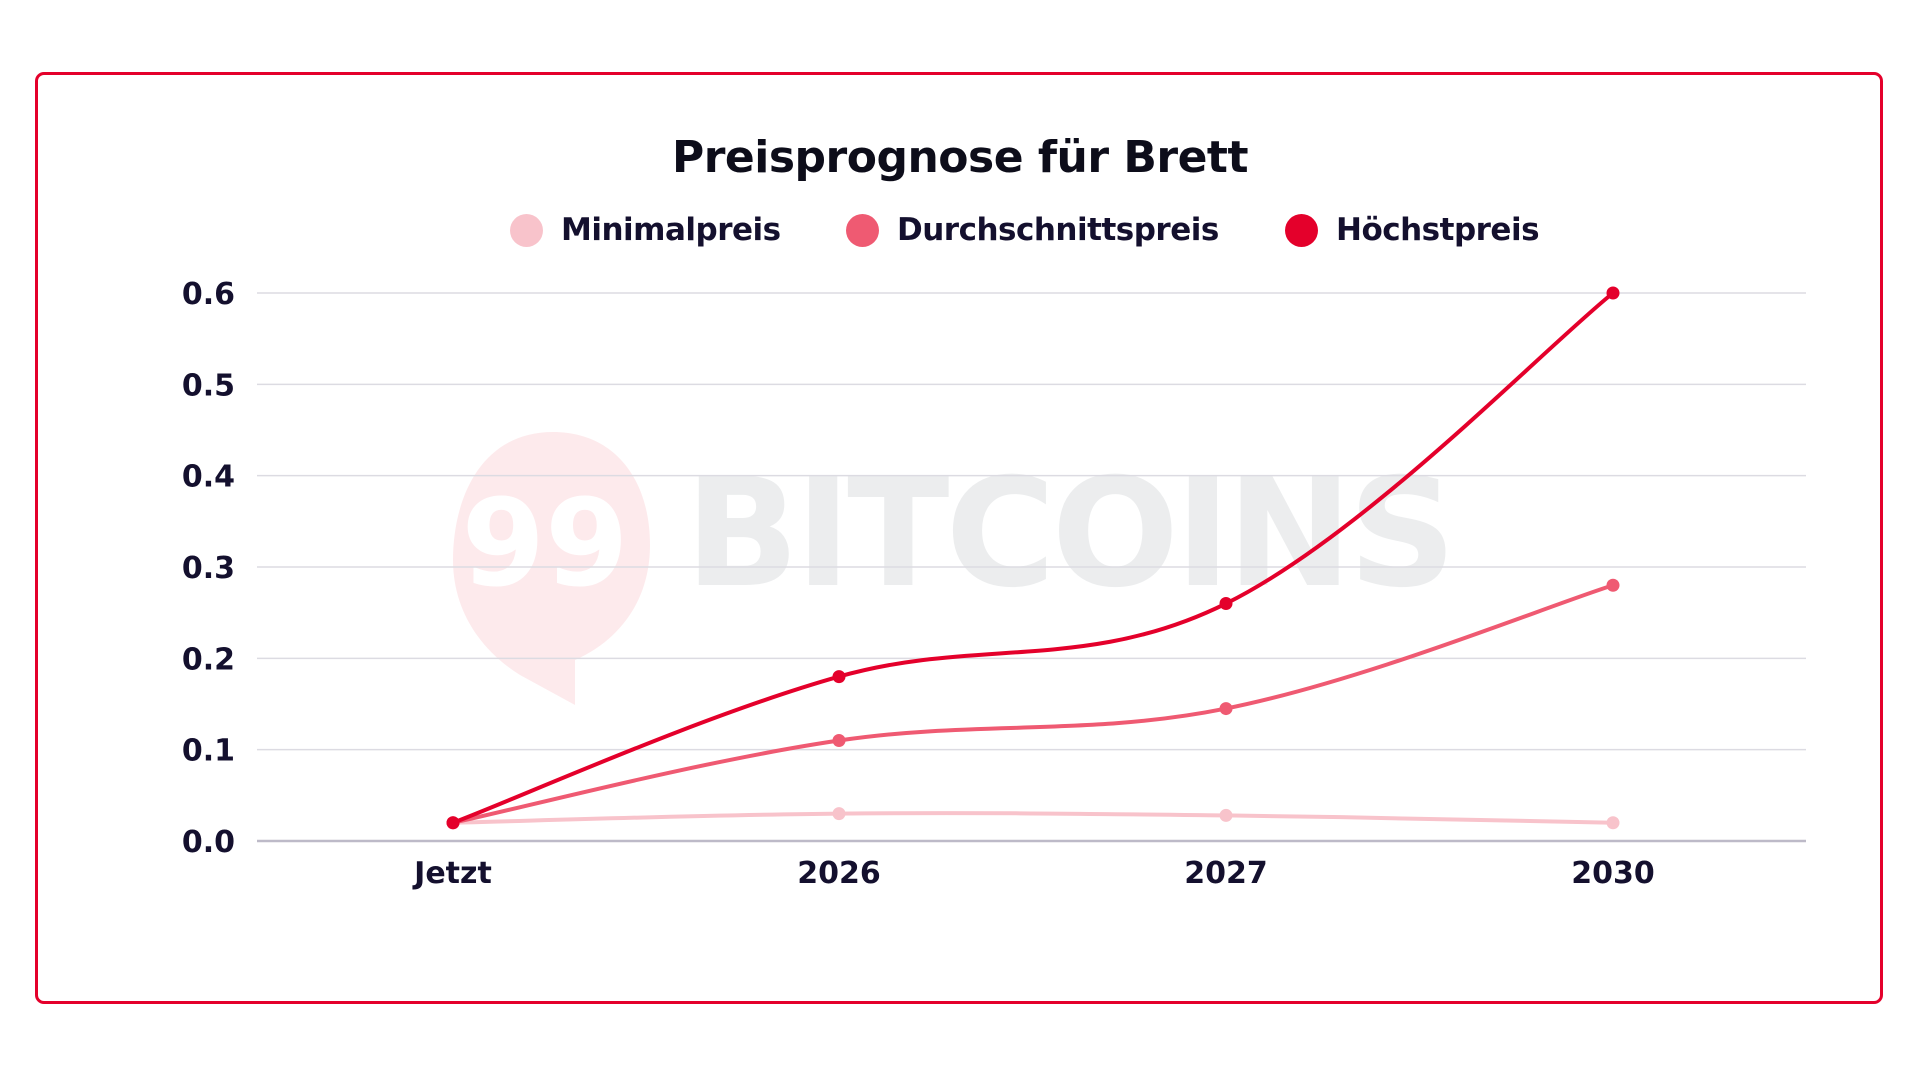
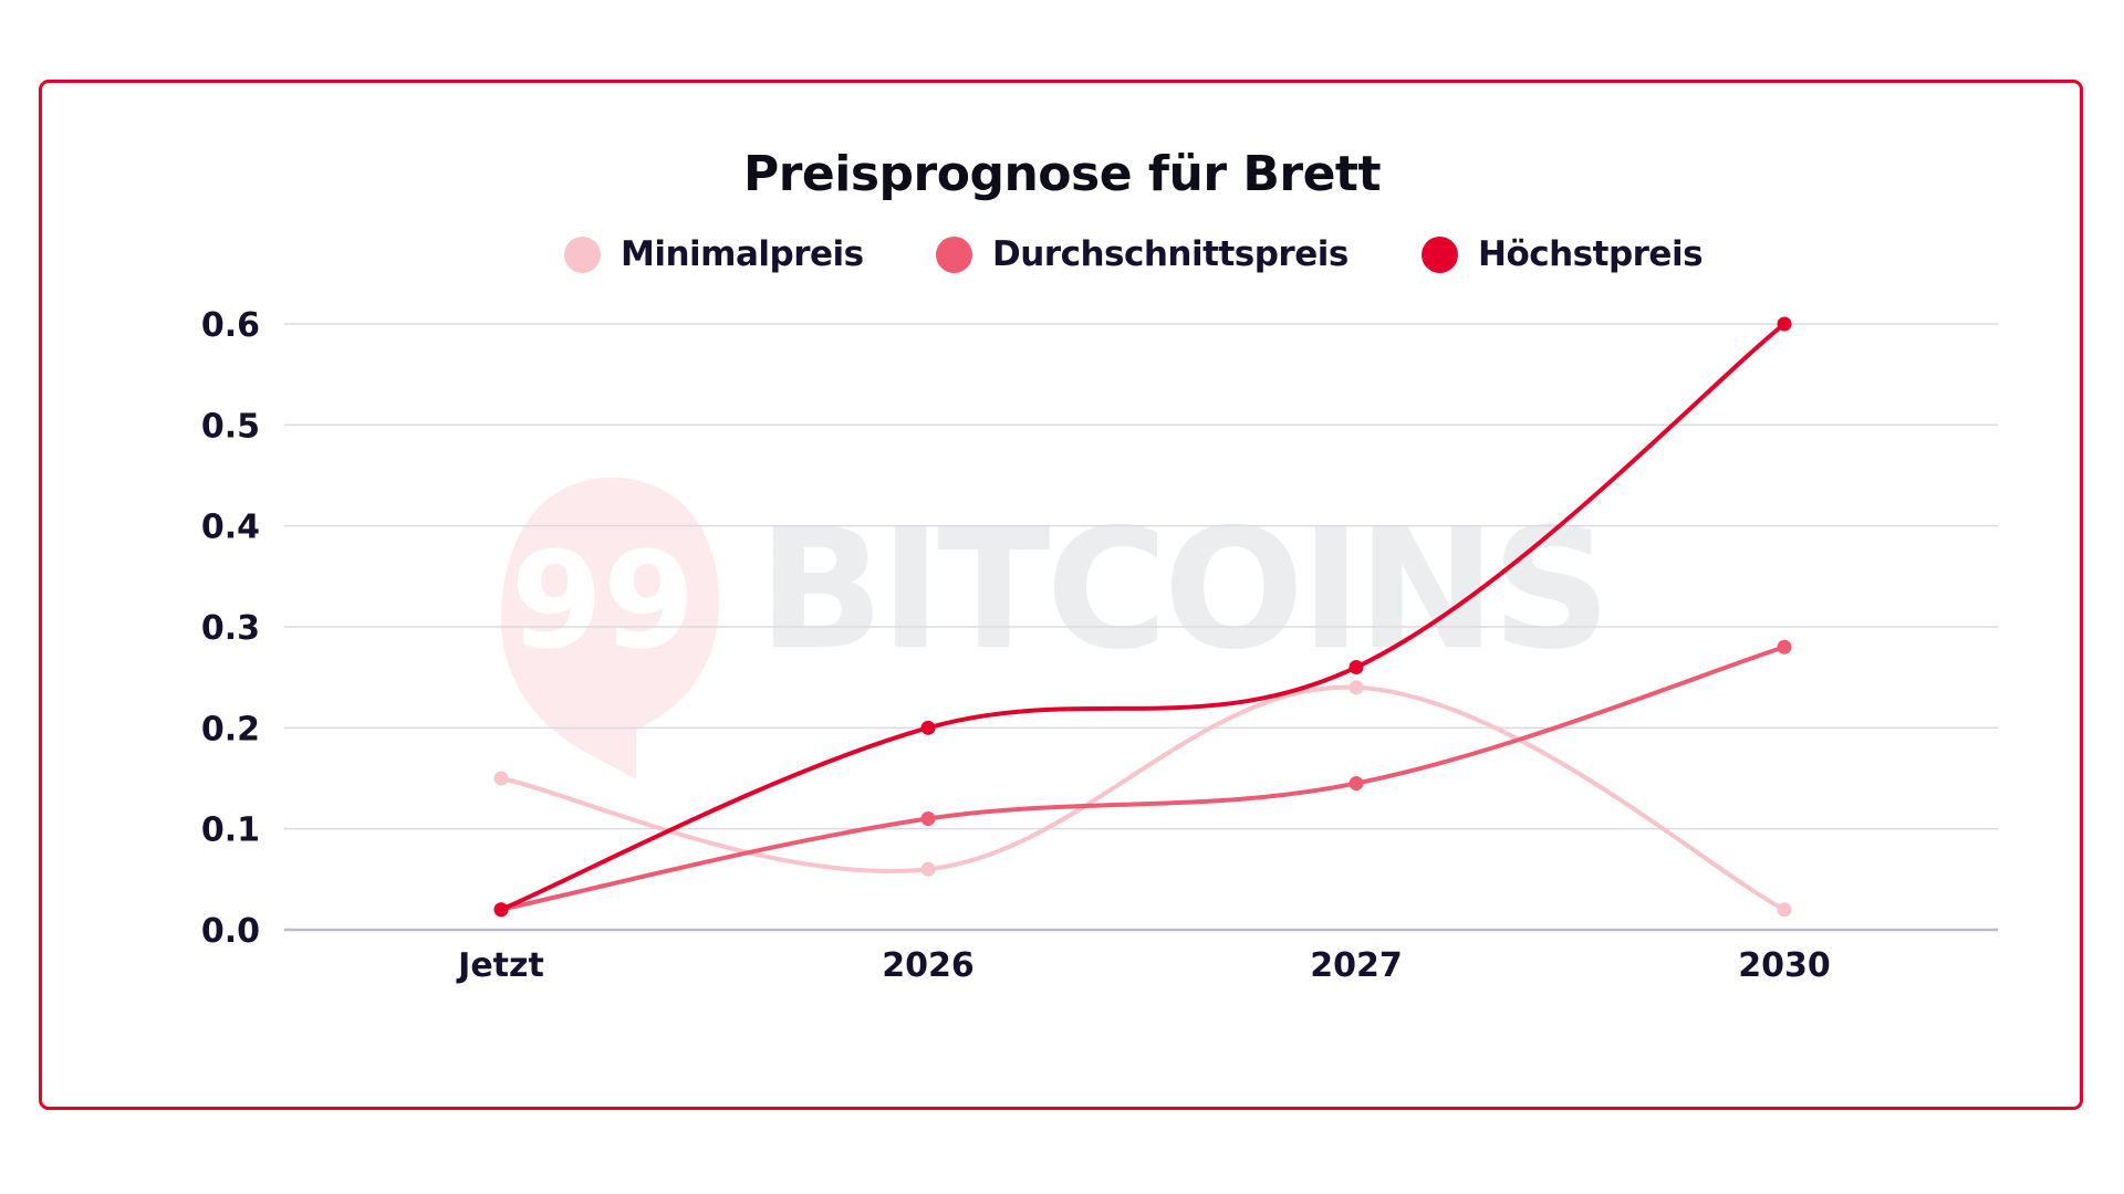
Minimalpreis/Jetzt: 0.02 -> 0.15
Minimalpreis/2026: 0.03 -> 0.06
Höchstpreis/2026: 0.18 -> 0.20
Minimalpreis/2027: 0.03 -> 0.24
